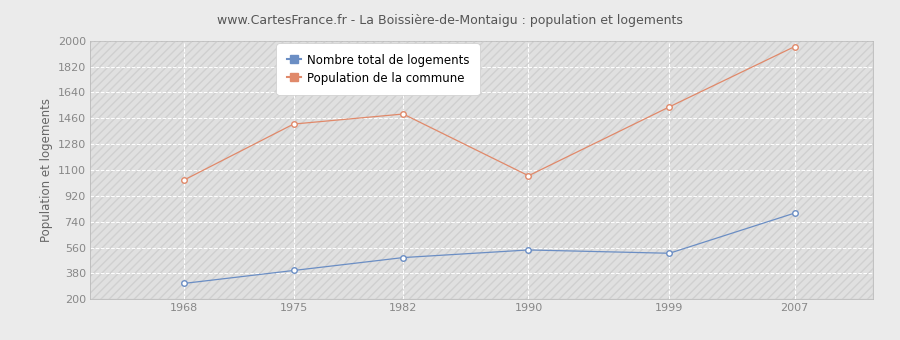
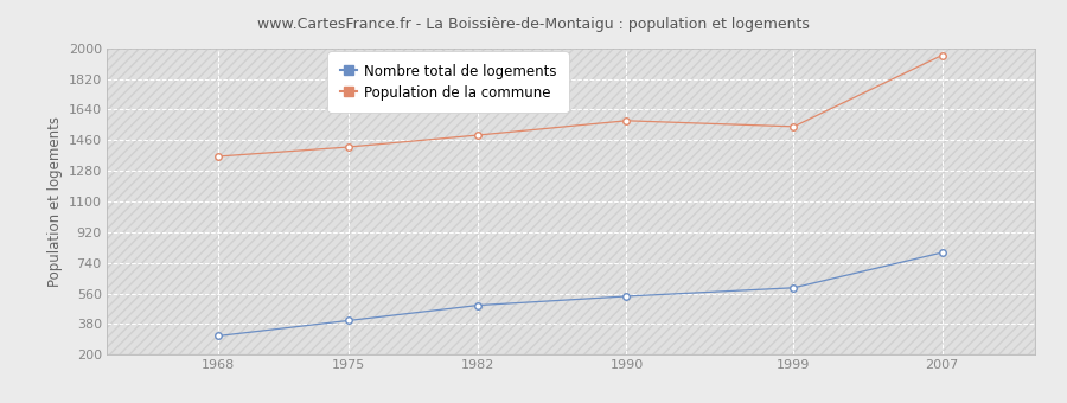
Population de la commune/1968: 1030 -> 1360
Population de la commune/1990: 1060 -> 1580
Nombre total de logements/1999: 520 -> 590
